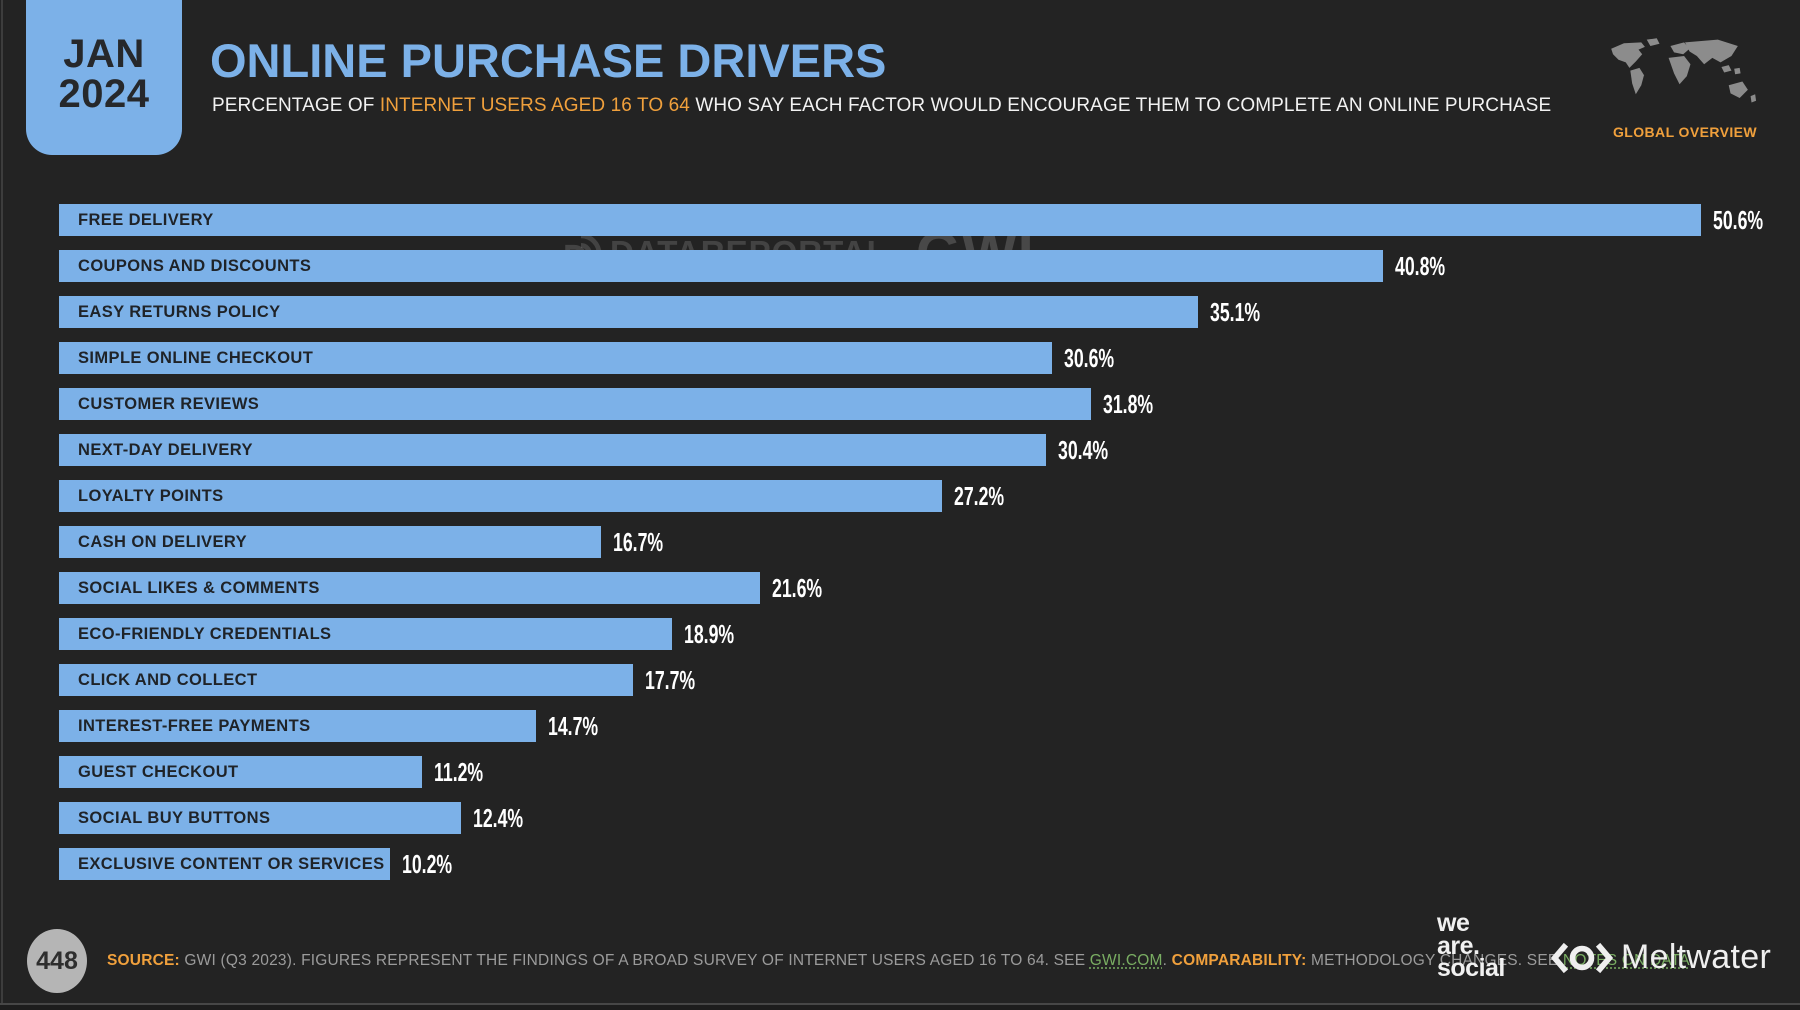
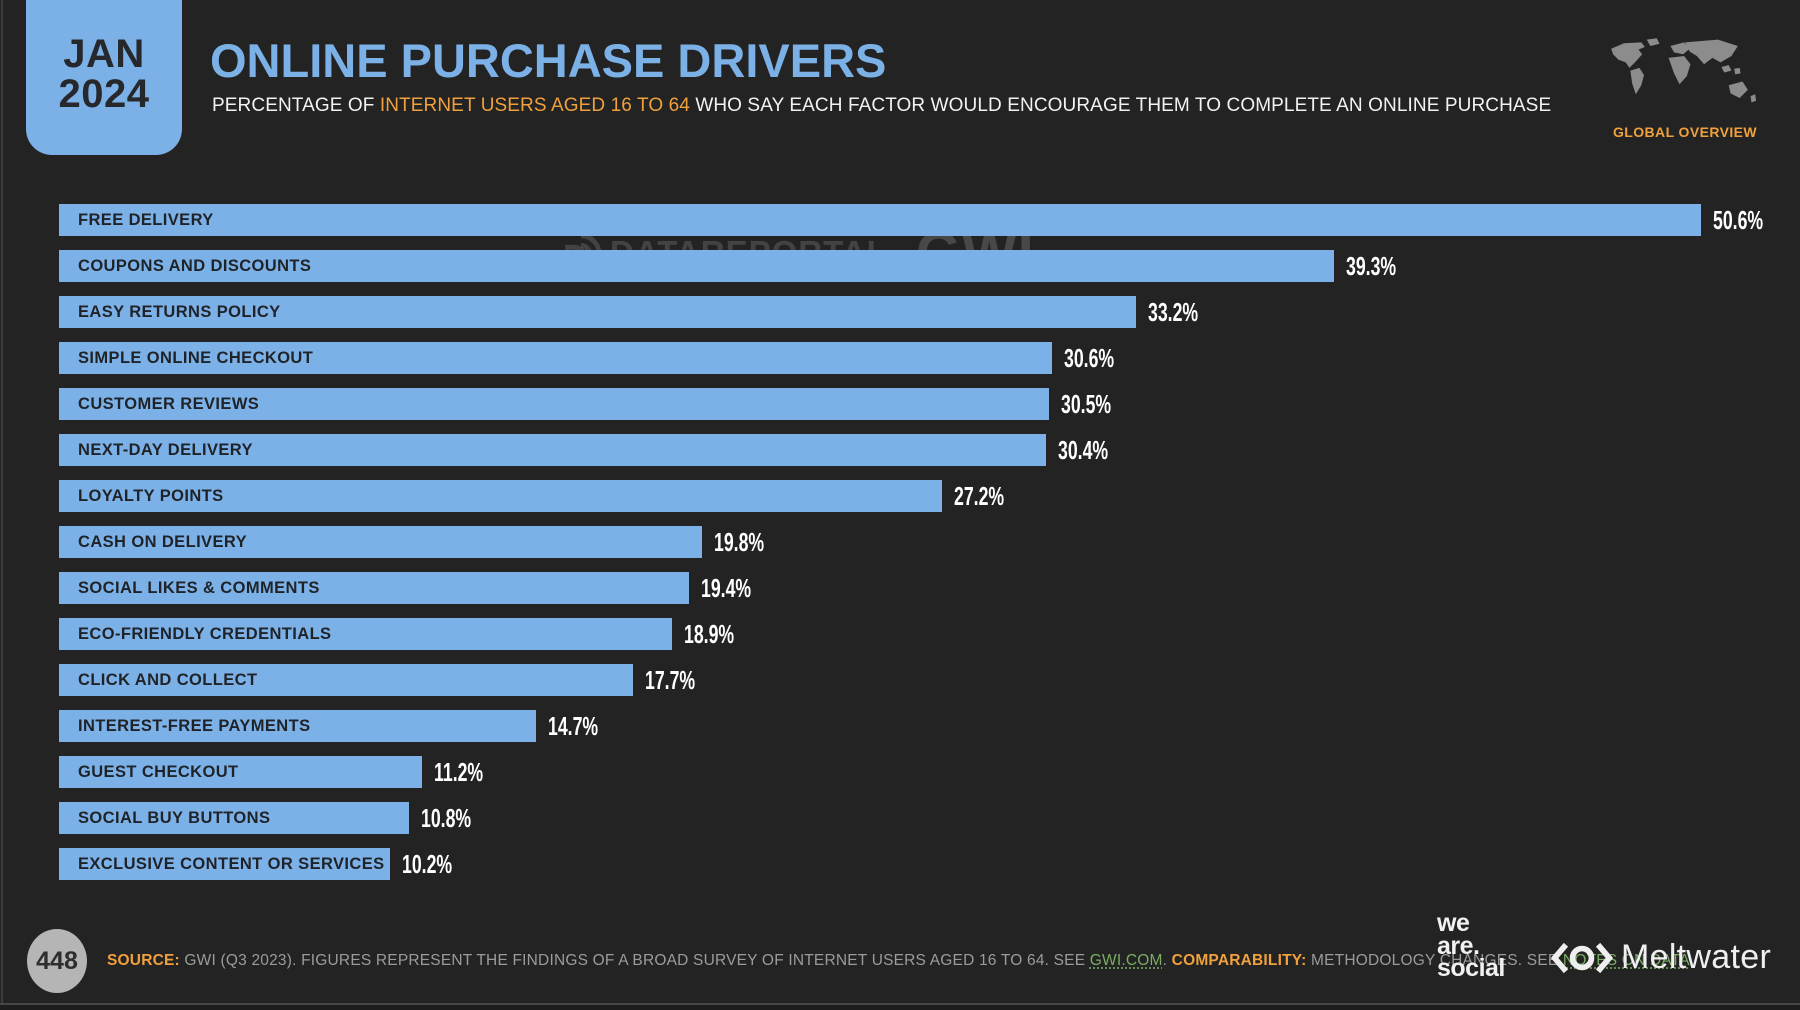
COUPONS AND DISCOUNTS: 40.8% -> 39.3%
EASY RETURNS POLICY: 35.1% -> 33.2%
CUSTOMER REVIEWS: 31.8% -> 30.5%
CASH ON DELIVERY: 16.7% -> 19.8%
SOCIAL LIKES & COMMENTS: 21.6% -> 19.4%
SOCIAL BUY BUTTONS: 12.4% -> 10.8%
